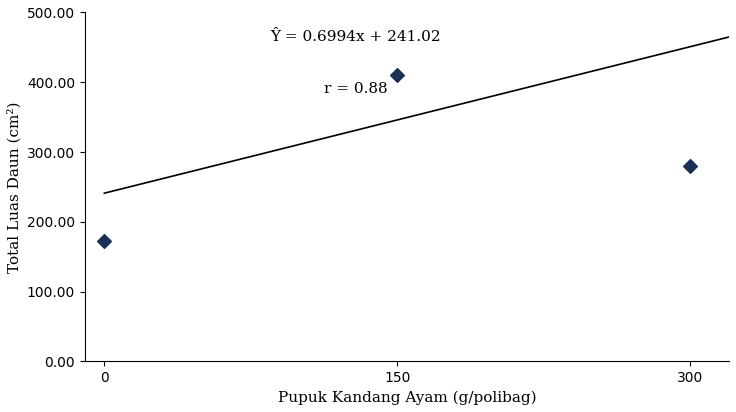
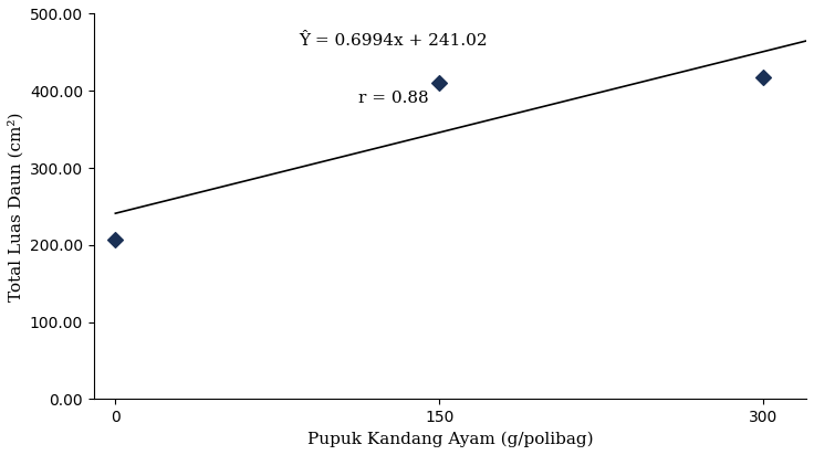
0: 172 -> 207
300: 280 -> 418
